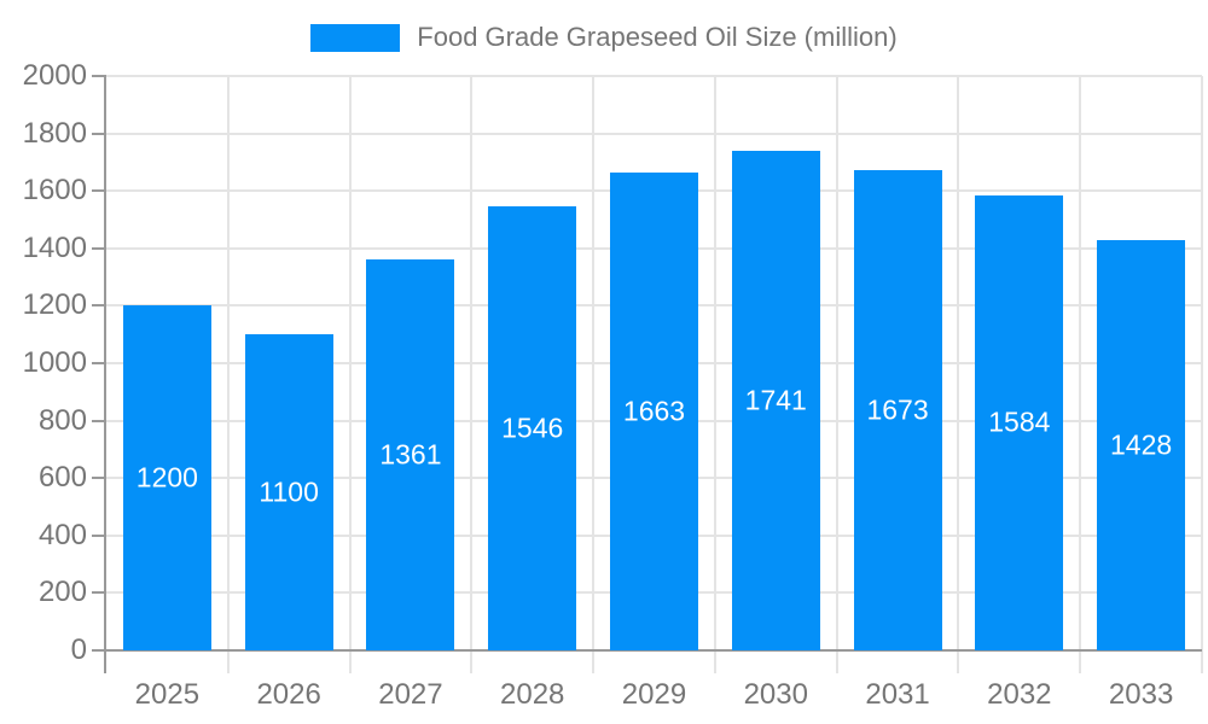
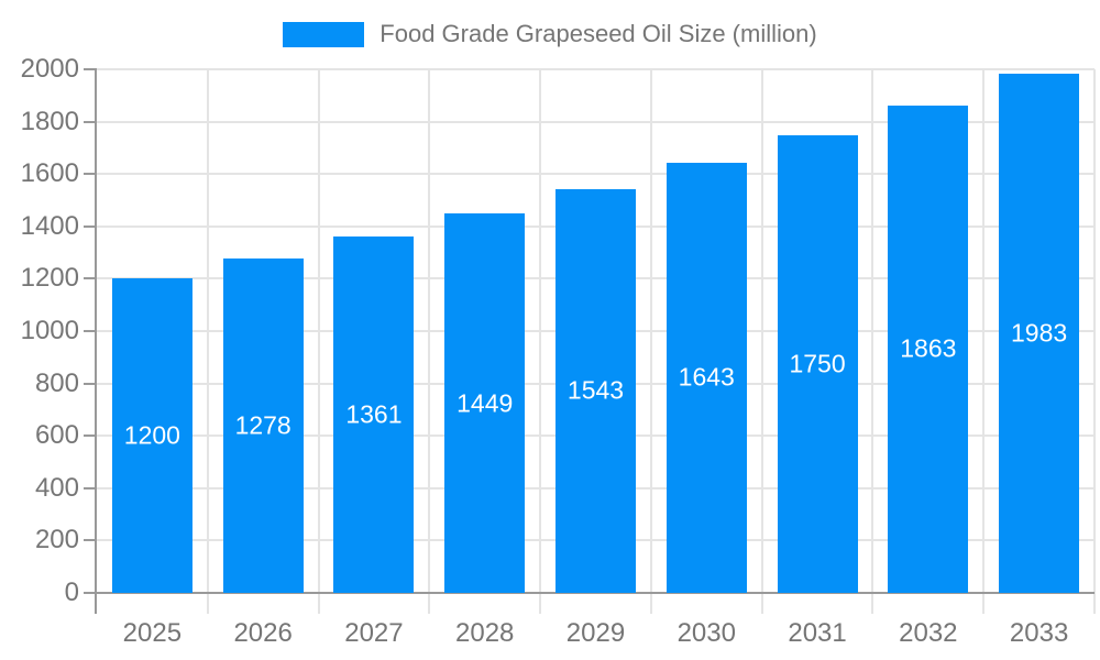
2026: 1100 -> 1278
2028: 1546 -> 1449
2029: 1663 -> 1543
2030: 1741 -> 1643
2031: 1673 -> 1750
2032: 1584 -> 1863
2033: 1428 -> 1983
